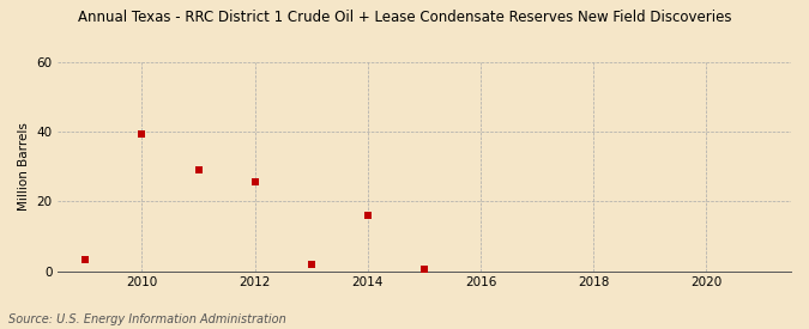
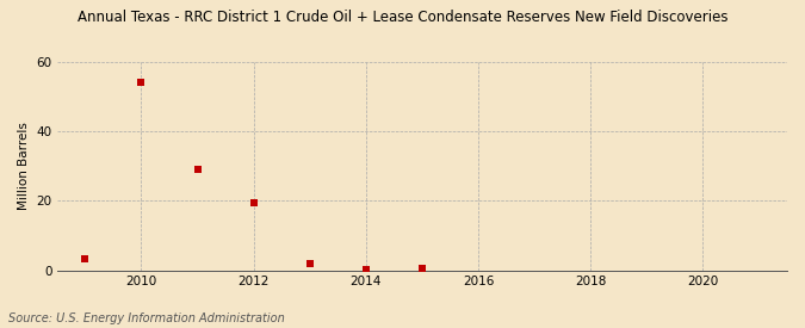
2010: 39.5 -> 54.2
2012: 25.5 -> 19.3
2014: 16.0 -> 0.2
